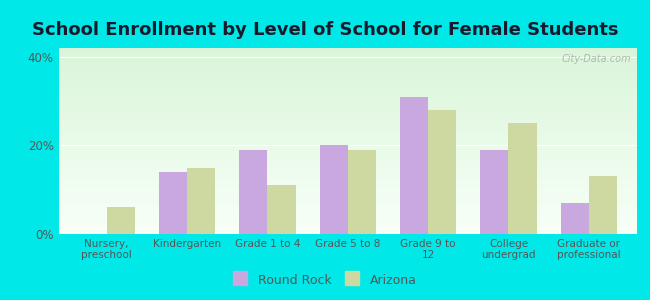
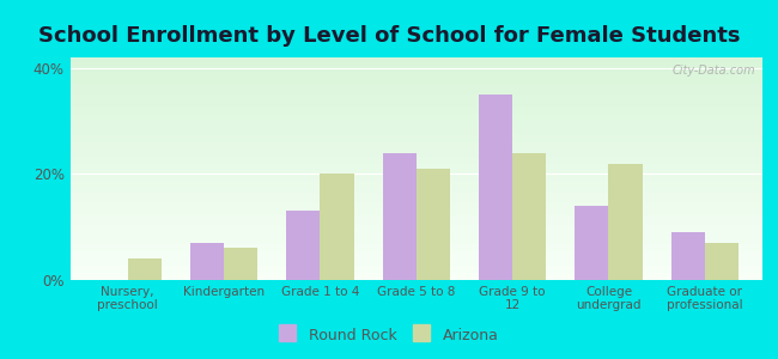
Arizona/Nursery, preschool: 6% -> 4%
Round Rock/Kindergarten: 14% -> 7%
Arizona/Kindergarten: 15% -> 6%
Round Rock/Grade 1 to 4: 19% -> 13%
Arizona/Grade 1 to 4: 11% -> 20%
Round Rock/Grade 5 to 8: 20% -> 24%
Arizona/Grade 5 to 8: 19% -> 21%
Round Rock/Grade 9 to 12: 31% -> 35%
Arizona/Grade 9 to 12: 28% -> 24%
Round Rock/College undergrad: 19% -> 14%
Arizona/College undergrad: 25% -> 22%
Round Rock/Graduate or professional: 7% -> 9%
Arizona/Graduate or professional: 13% -> 7%
